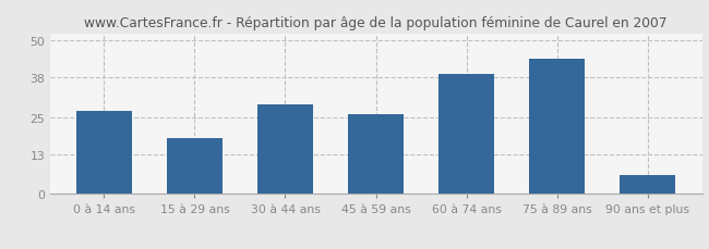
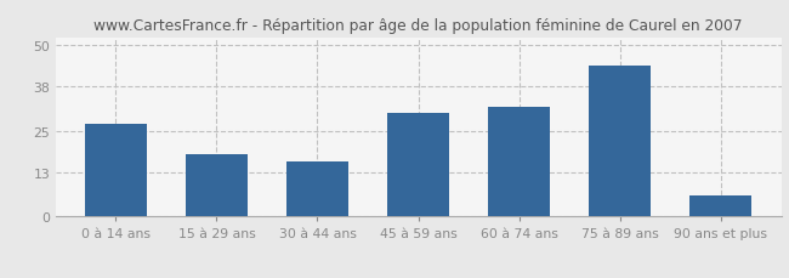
30 à 44 ans: 29 -> 16
45 à 59 ans: 26 -> 30
60 à 74 ans: 39 -> 32
